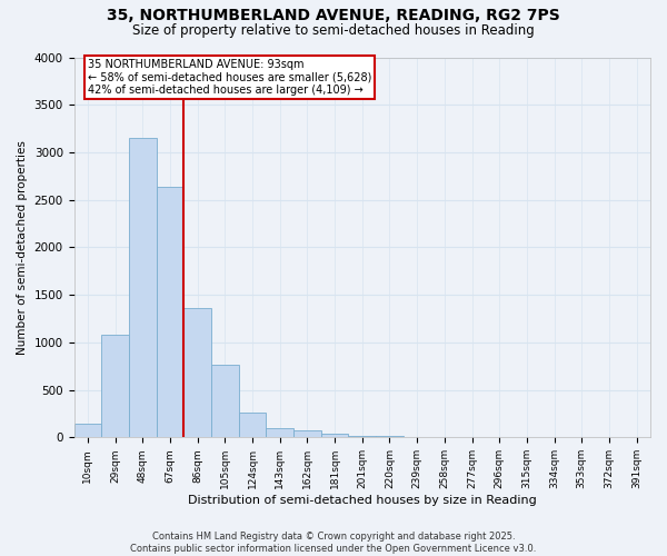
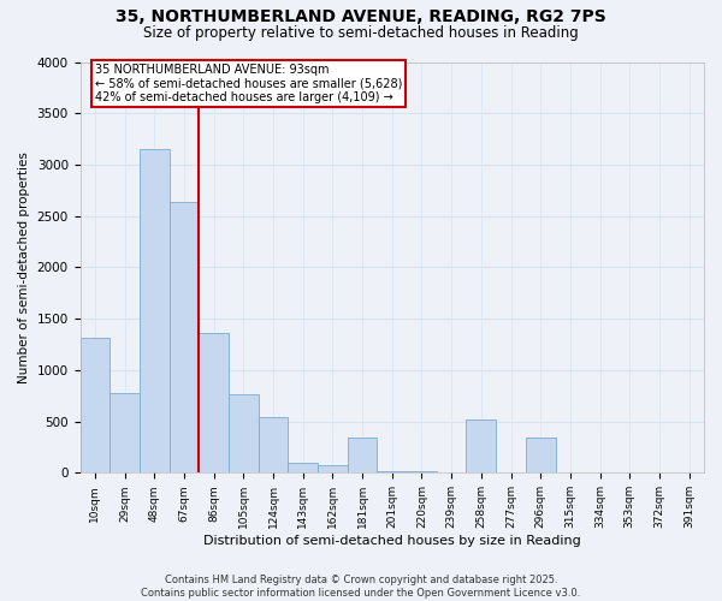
10sqm: 150 -> 1320
29sqm: 1080 -> 780
124sqm: 260 -> 540
181sqm: 40 -> 340
258sqm: 0 -> 520
296sqm: 0 -> 340
